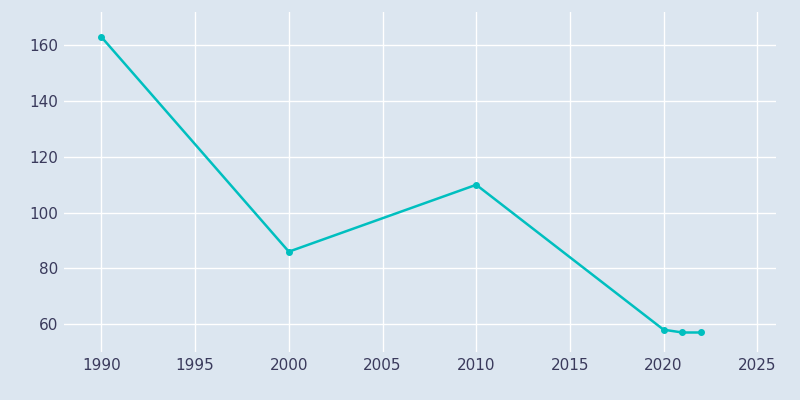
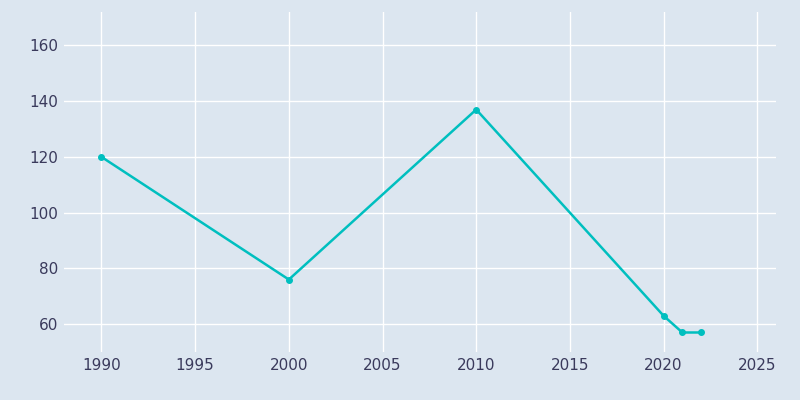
1990: 163 -> 120
2000: 86 -> 76
2010: 110 -> 137
2020: 58 -> 63
